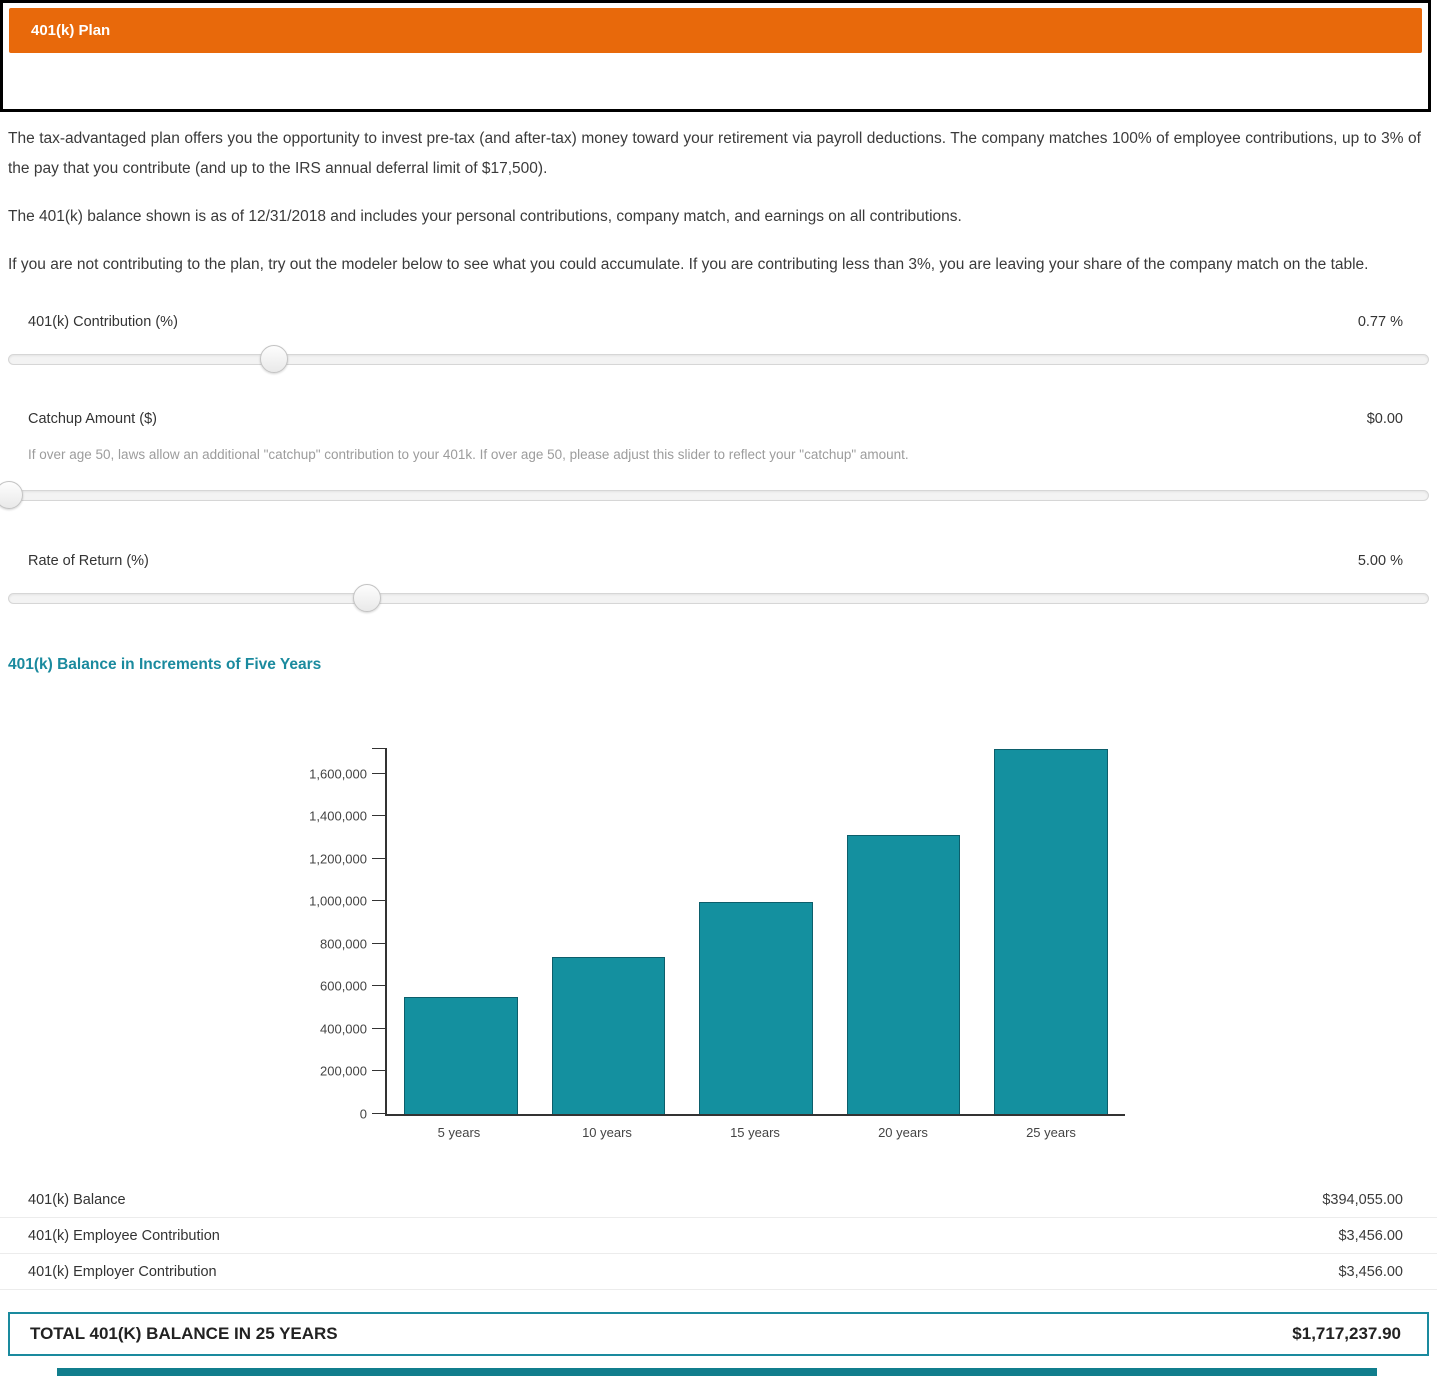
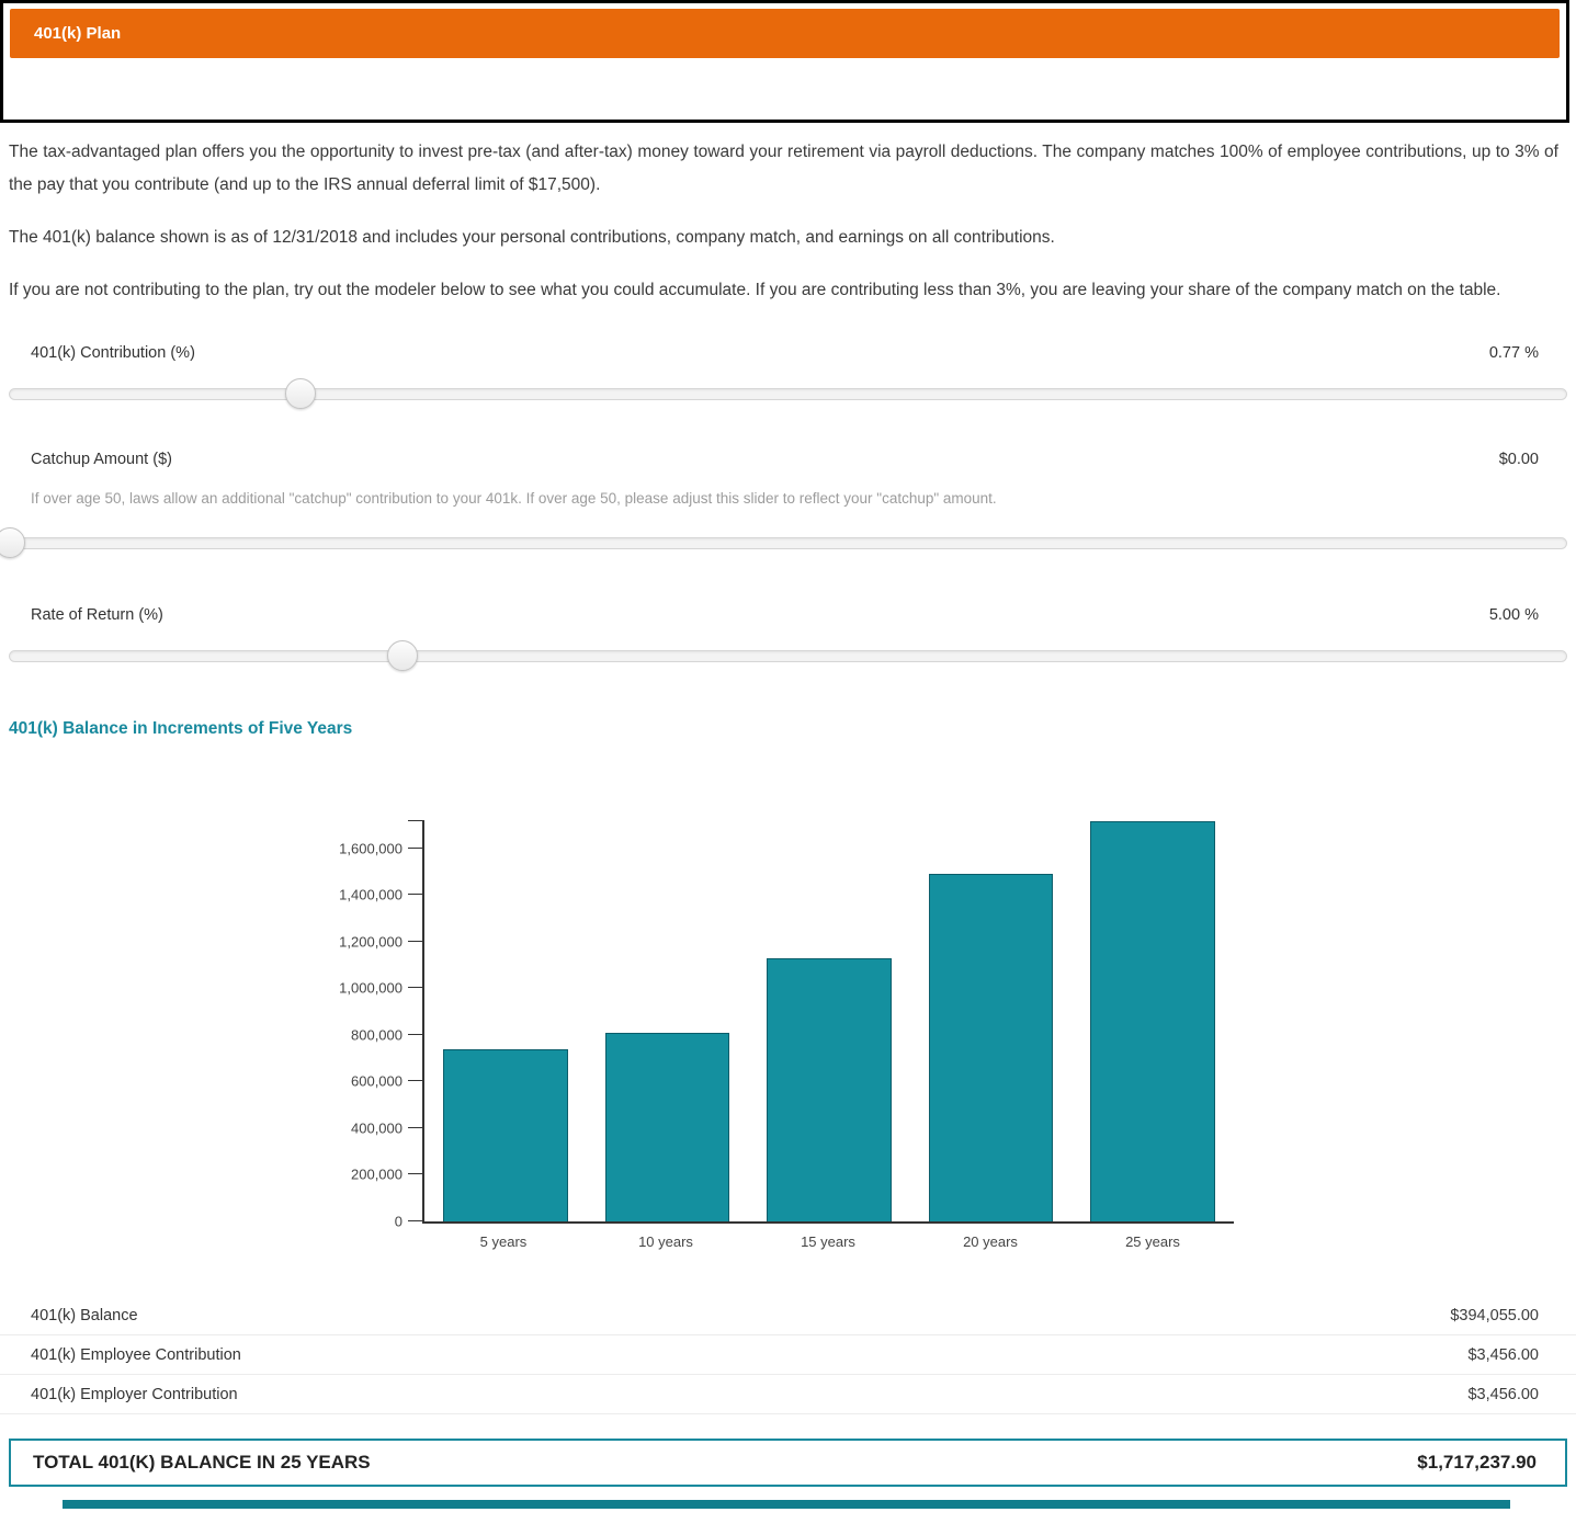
5 years: 550000 -> 740000
10 years: 740000 -> 810000
15 years: 1000000 -> 1130000
20 years: 1310000 -> 1490000
